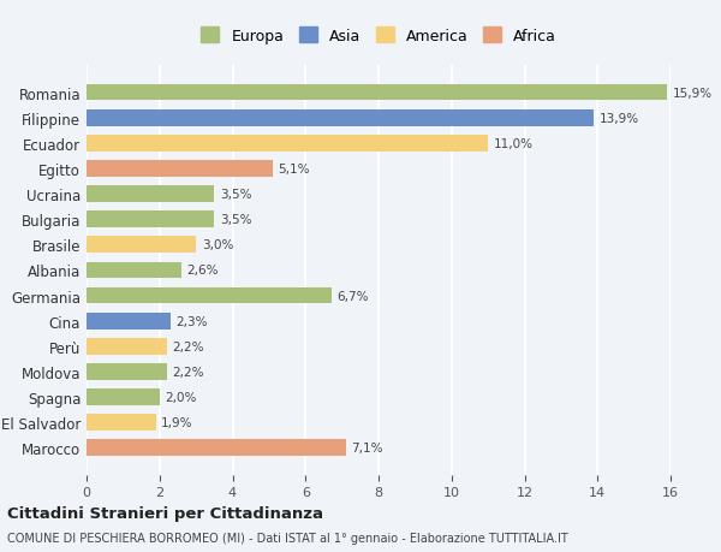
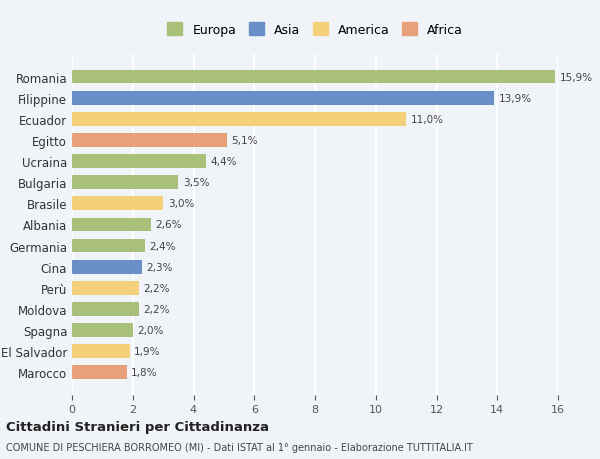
Ucraina: 3,5% -> 4,4%
Germania: 6,7% -> 2,4%
Marocco: 7,1% -> 1,8%
